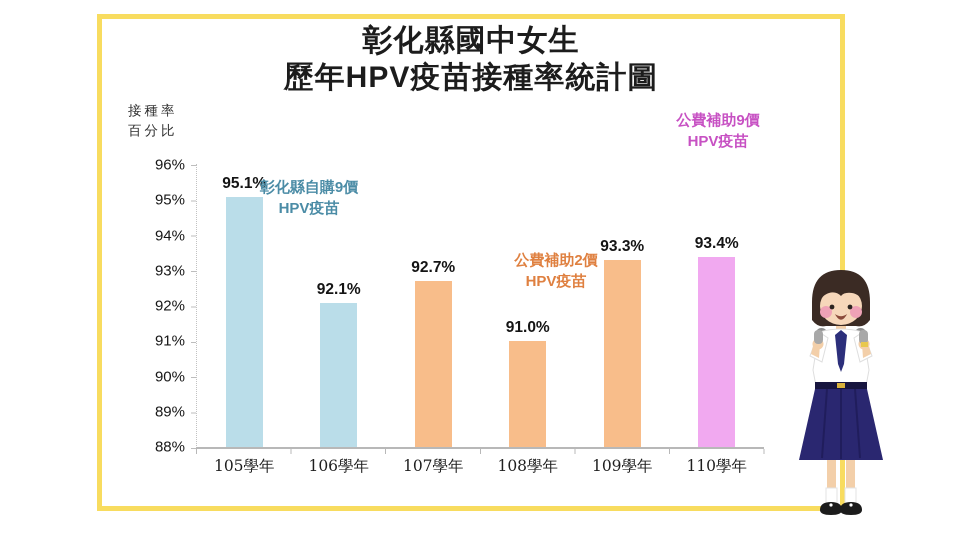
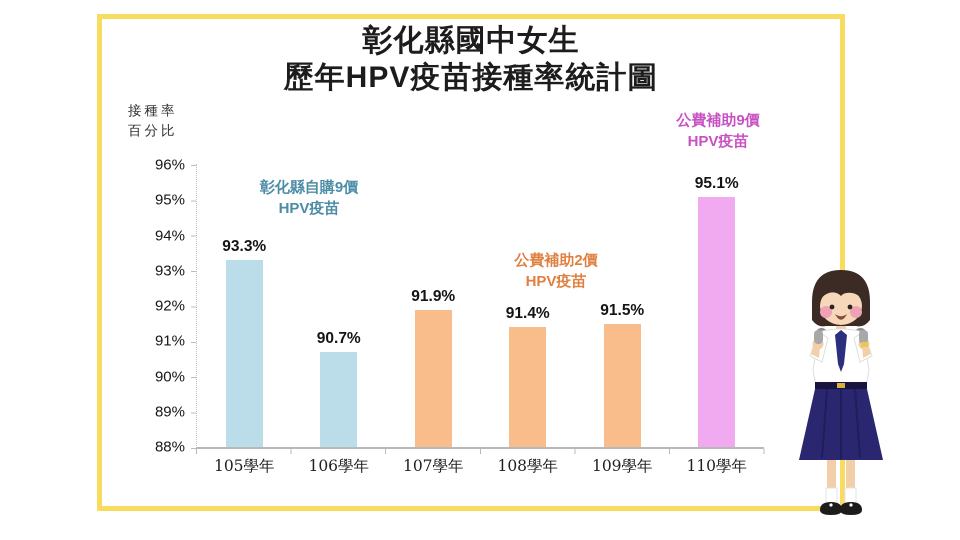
105學年: 95.1% -> 93.3%
106學年: 92.1% -> 90.7%
107學年: 92.7% -> 91.9%
108學年: 91.0% -> 91.4%
109學年: 93.3% -> 91.5%
110學年: 93.4% -> 95.1%
